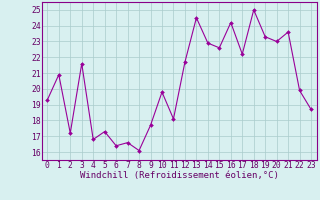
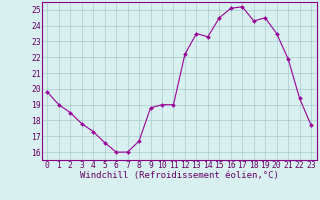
0: 19.3 -> 19.8
1: 20.9 -> 19.0
2: 17.2 -> 18.5
3: 21.6 -> 17.8
4: 16.8 -> 17.3
5: 17.3 -> 16.6
6: 16.4 -> 16.0
7: 16.6 -> 16.0
8: 16.1 -> 16.7
9: 17.7 -> 18.8
10: 19.8 -> 19.0
11: 18.1 -> 19.0
12: 21.7 -> 22.2
13: 24.5 -> 23.5
14: 22.9 -> 23.3
15: 22.6 -> 24.5
16: 24.2 -> 25.1
17: 22.2 -> 25.2
18: 25.0 -> 24.3
19: 23.3 -> 24.5
20: 23.0 -> 23.5
21: 23.6 -> 21.9
22: 19.9 -> 19.4
23: 18.7 -> 17.7
